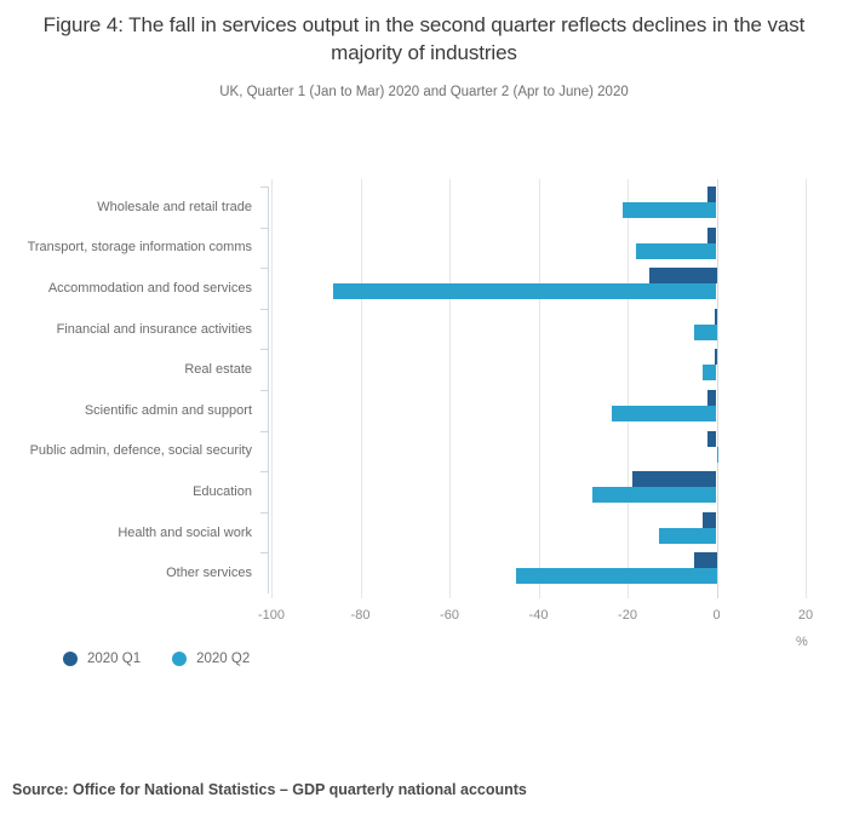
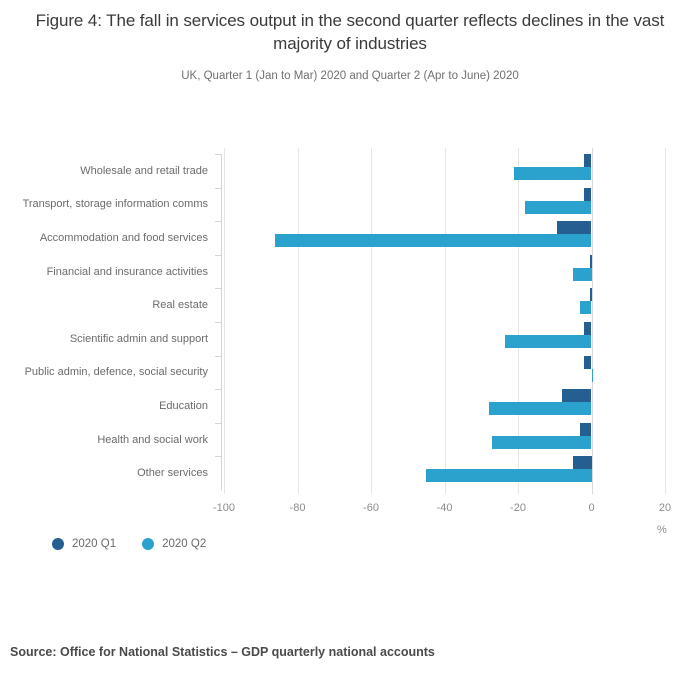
2020 Q1/Accommodation and food services: -15 -> -10
2020 Q1/Education: -19 -> -8
2020 Q2/Health and social work: -13 -> -27
